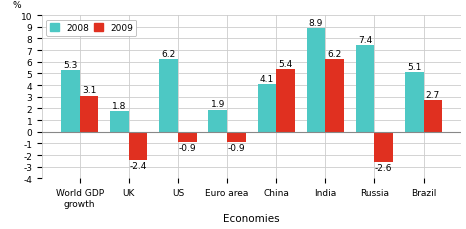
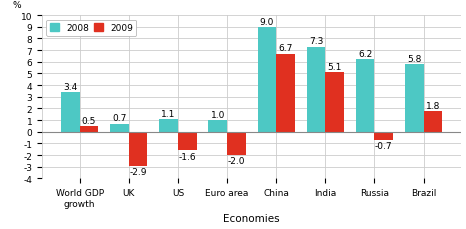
2008/World GDP growth: 5.3 -> 3.4
2009/World GDP growth: 3.1 -> 0.5
2008/UK: 1.8 -> 0.7
2009/UK: -2.4 -> -2.9
2008/US: 6.2 -> 1.1
2009/US: -0.9 -> -1.6
2008/Euro area: 1.9 -> 1.0
2009/Euro area: -0.9 -> -2.0
2008/China: 4.1 -> 9.0
2009/China: 5.4 -> 6.7
2008/India: 8.9 -> 7.3
2009/India: 6.2 -> 5.1
2008/Russia: 7.4 -> 6.2
2009/Russia: -2.6 -> -0.7
2008/Brazil: 5.1 -> 5.8
2009/Brazil: 2.7 -> 1.8
